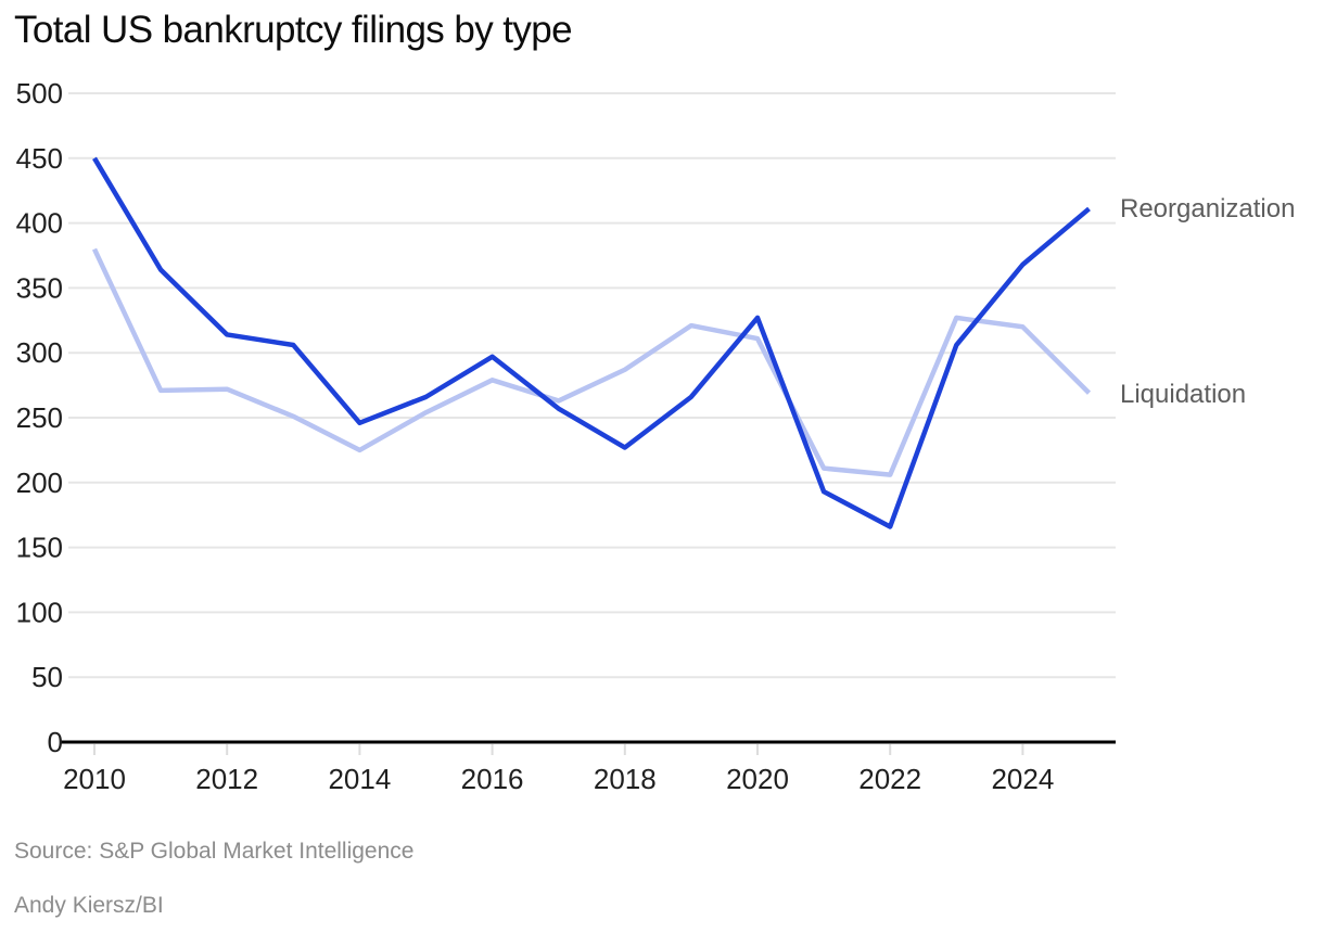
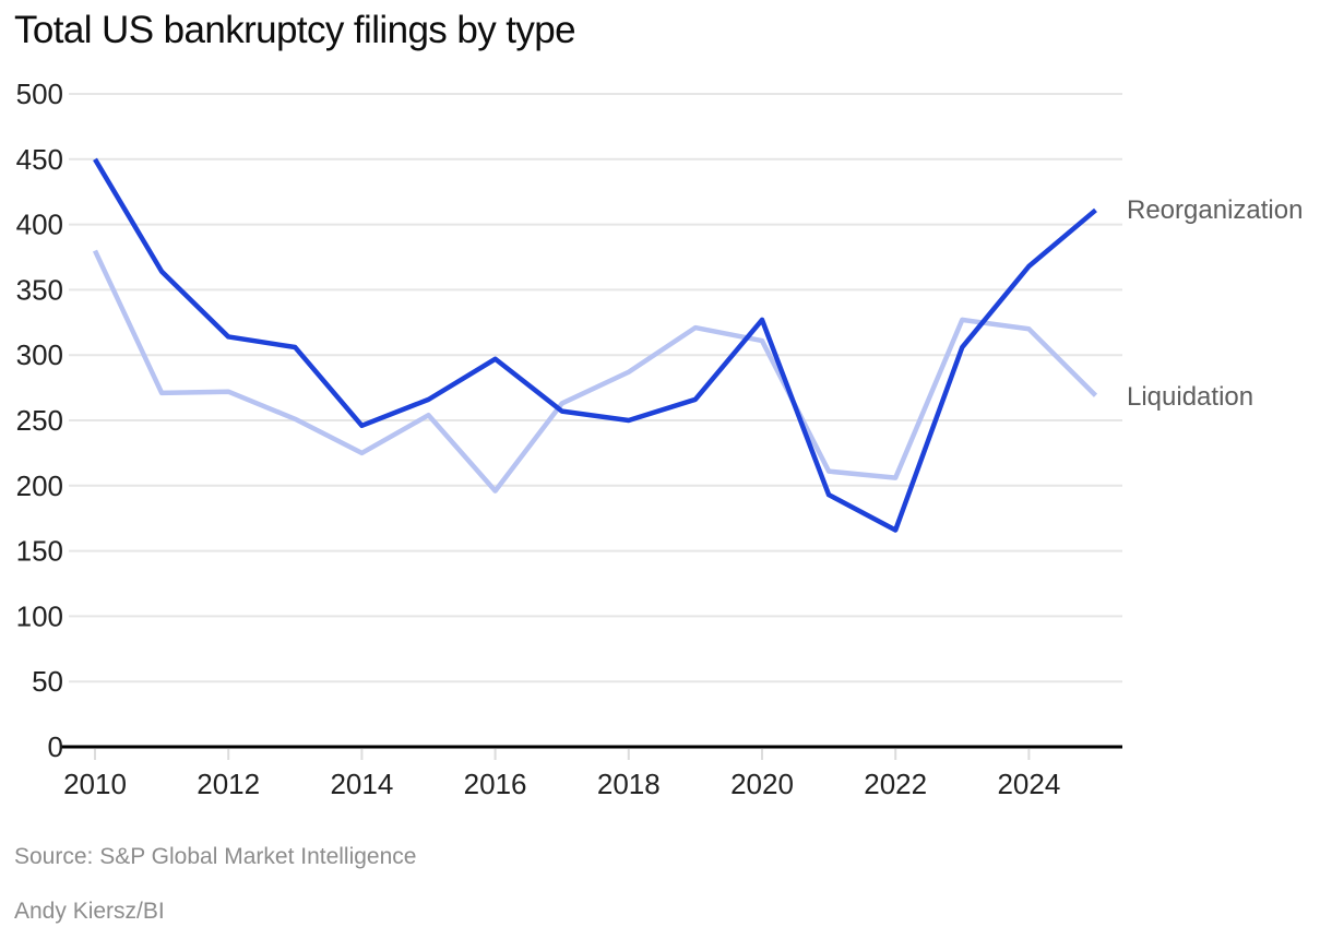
Liquidation/2016: 279 -> 196
Reorganization/2018: 227 -> 250
